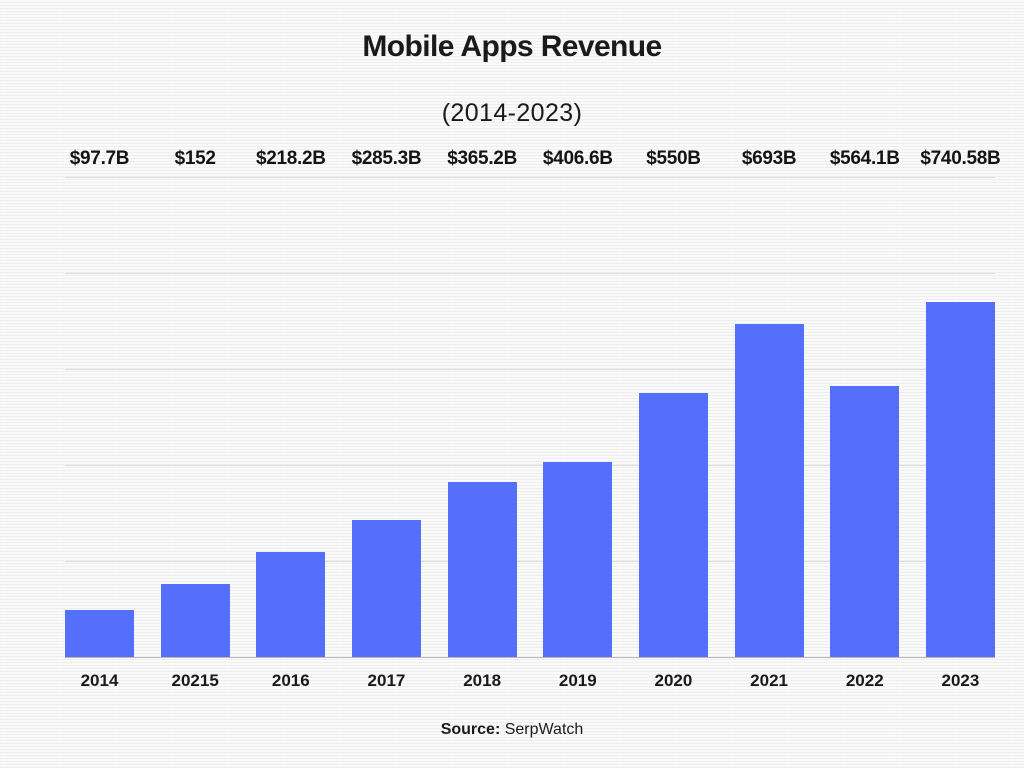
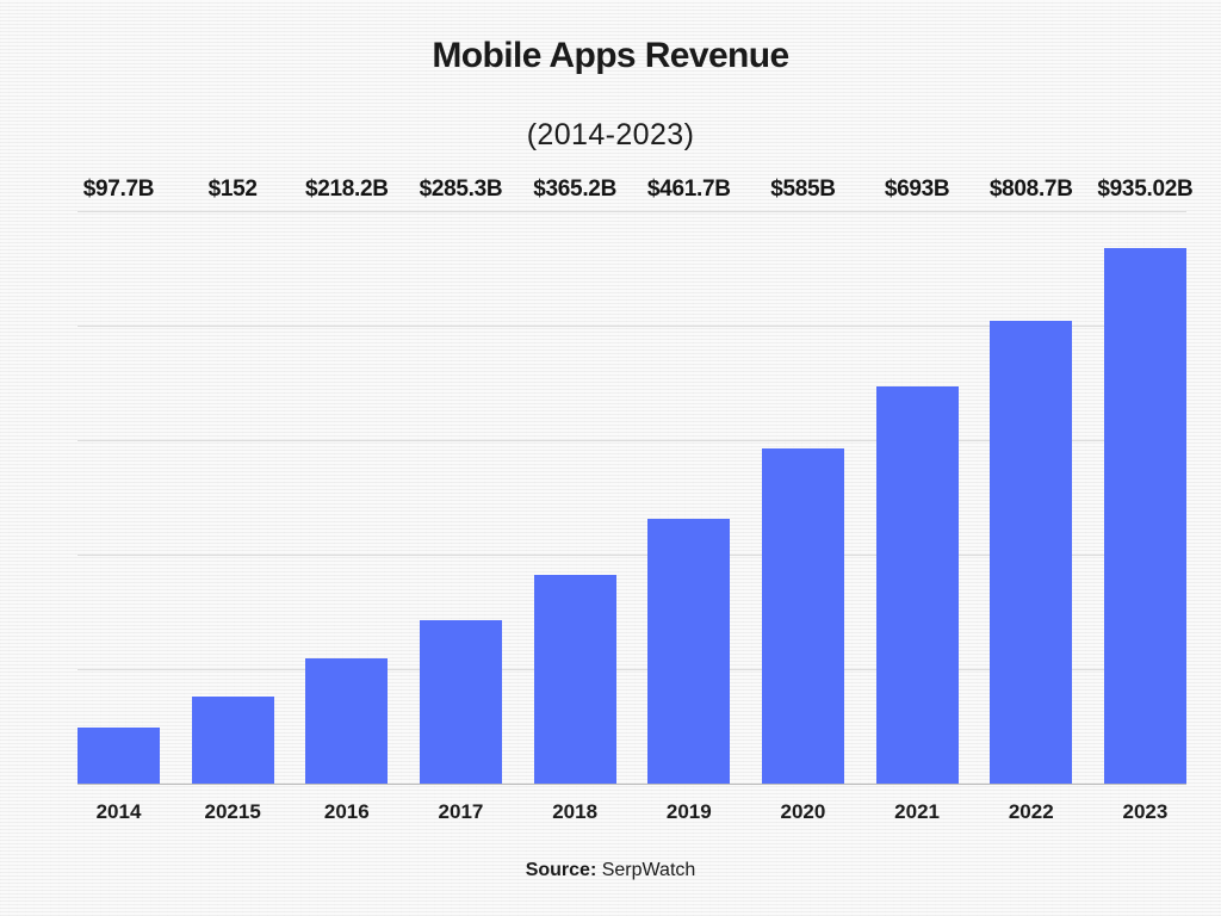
2019: $406.6B -> $461.7B
2020: $550B -> $585B
2022: $564.1B -> $808.7B
2023: $740.58B -> $935.02B
